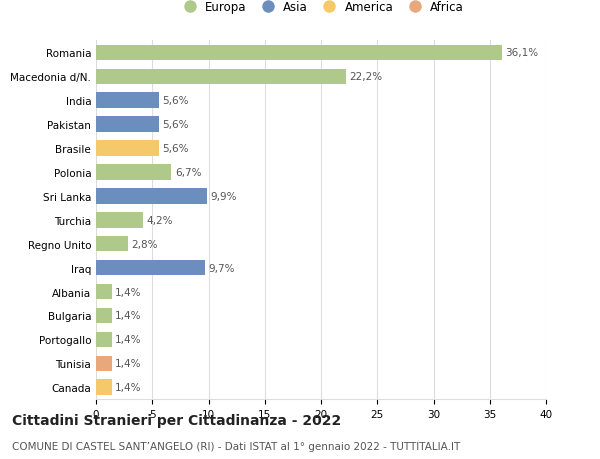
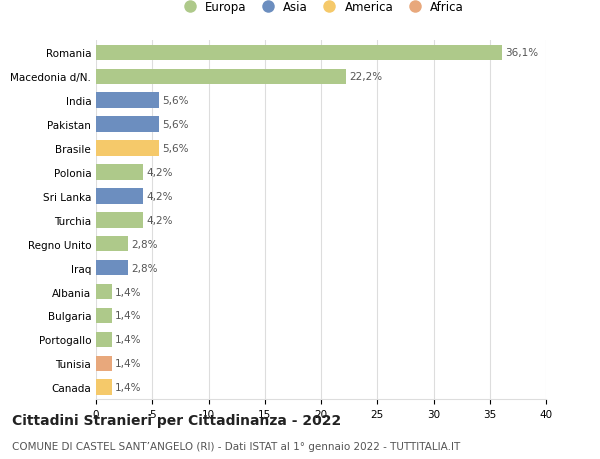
Polonia: 6,7% -> 4,2%
Sri Lanka: 9,9% -> 4,2%
Iraq: 9,7% -> 2,8%
